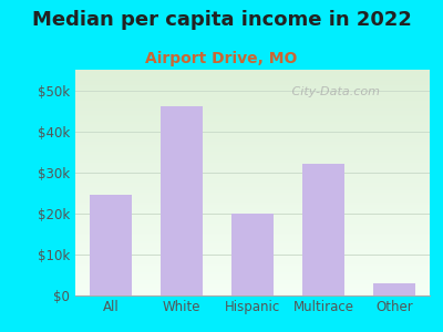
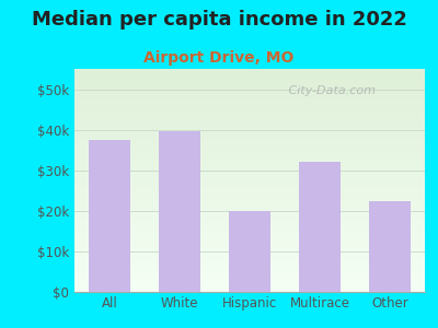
All: $24.5k -> $37.5k
White: $46.0k -> $39.5k
Other: $3.0k -> $22.5k
